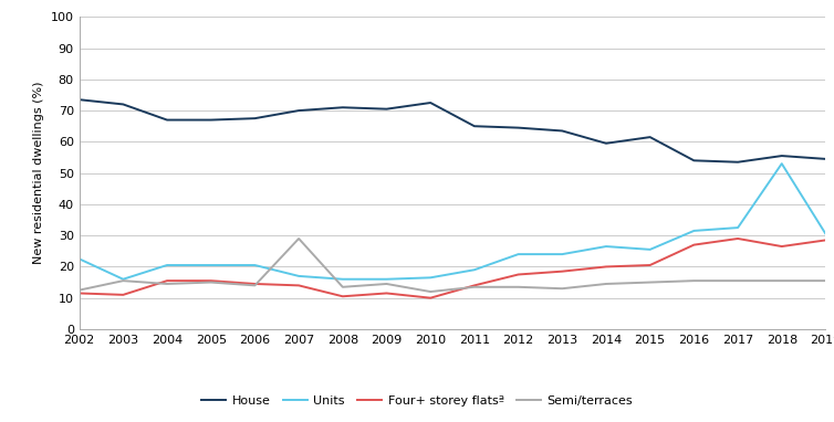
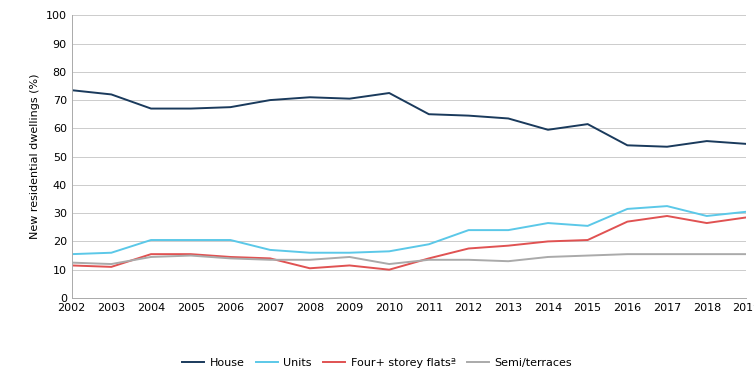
Units/2002: 22.5 -> 15.5
Semi/terraces/2003: 15.5 -> 12.0
Semi/terraces/2007: 29.0 -> 13.5
Units/2018: 53.0 -> 29.0
